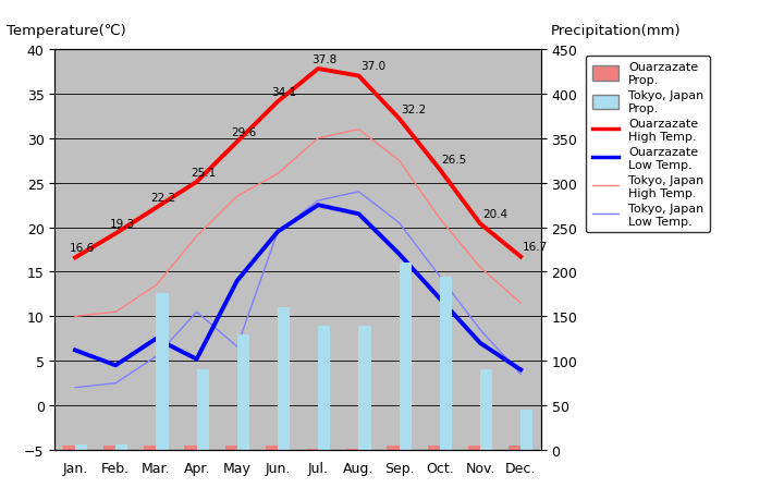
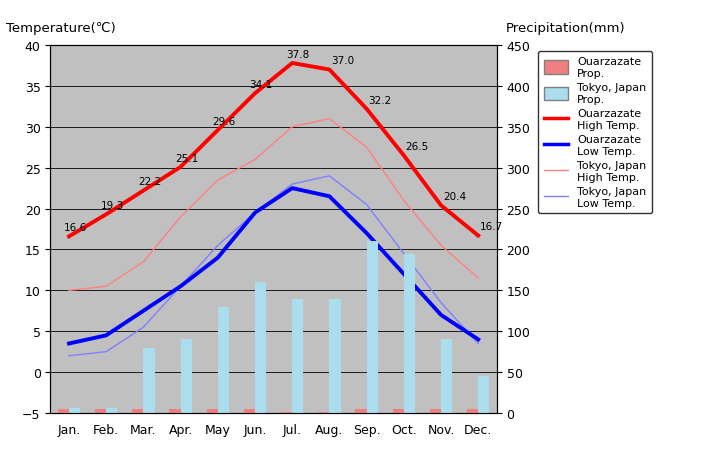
Ouarzazate Low Temp./Jan.: 6.2 -> 3.5
Tokyo, Japan Prop./Mar.: 176 -> 80
Ouarzazate Low Temp./Apr.: 5.2 -> 10.5
Tokyo, Japan Low Temp./May: 6.6 -> 15.5
